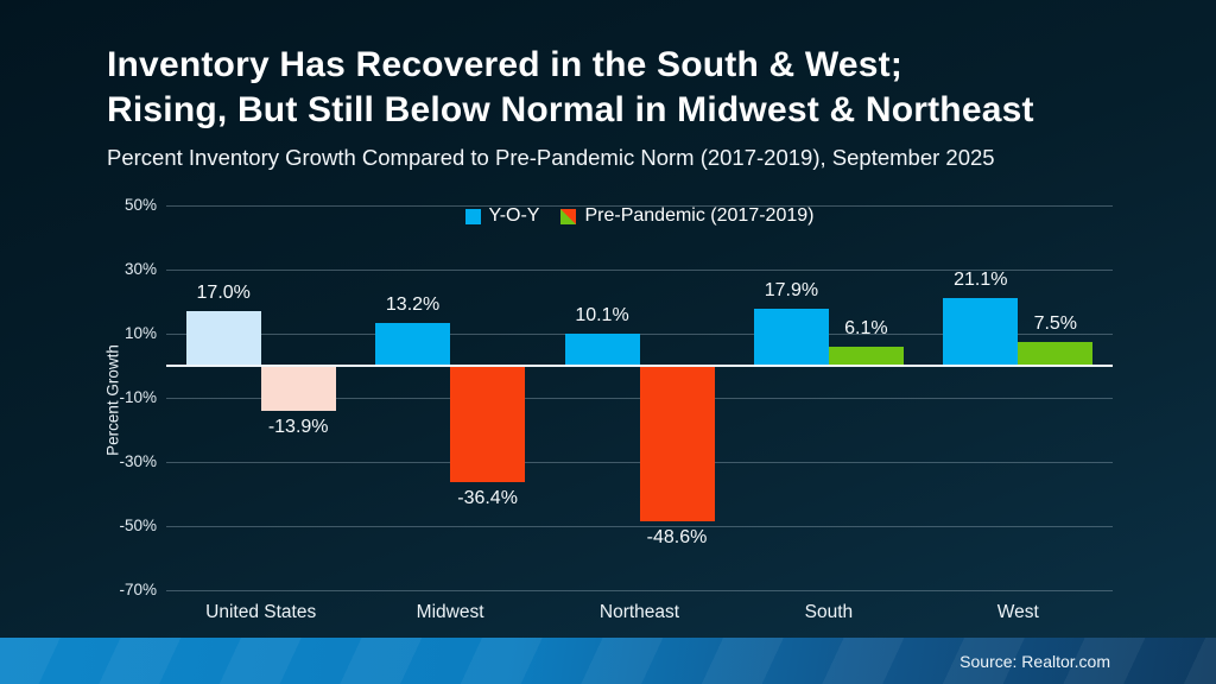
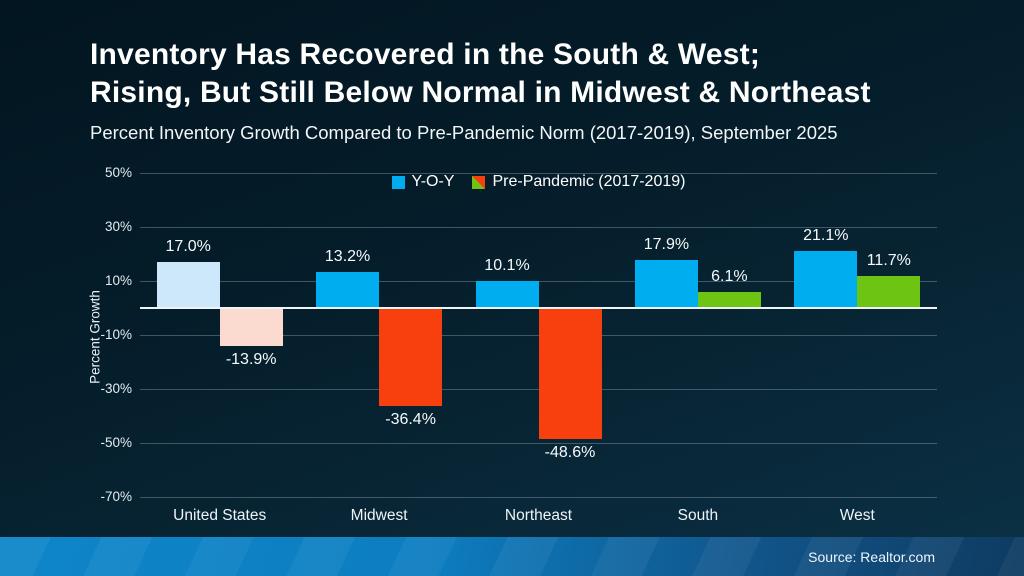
Pre-Pandemic (2017-2019)/West: 7.5% -> 11.7%
